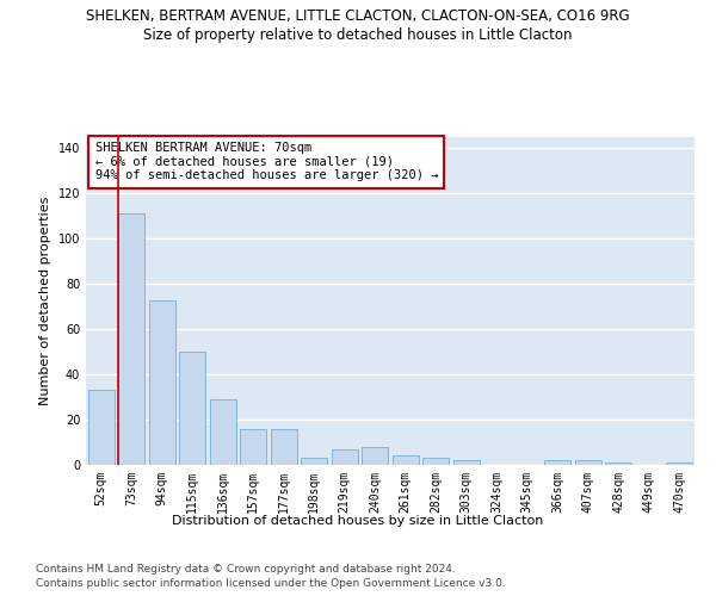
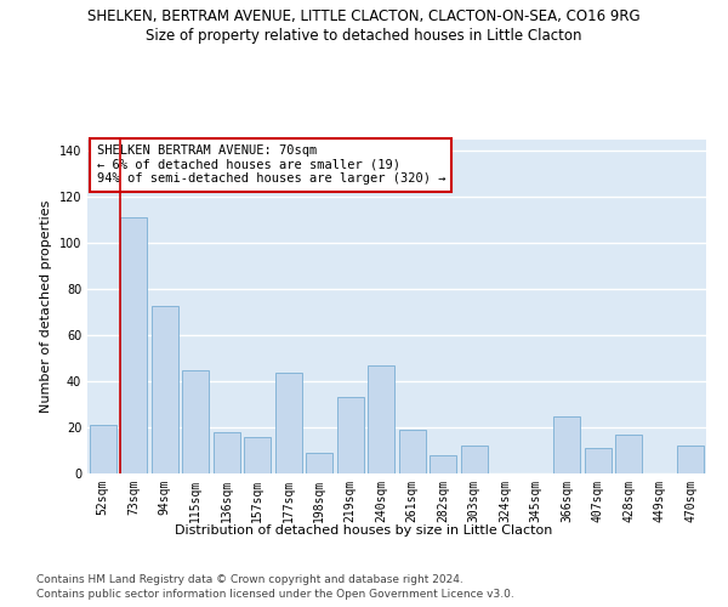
52sqm: 33 -> 21
115sqm: 50 -> 45
136sqm: 29 -> 18
177sqm: 16 -> 44
198sqm: 3 -> 9
219sqm: 7 -> 33
240sqm: 8 -> 47
261sqm: 4 -> 19
282sqm: 3 -> 8
303sqm: 2 -> 12
366sqm: 2 -> 25
407sqm: 2 -> 11
428sqm: 1 -> 17
470sqm: 1 -> 12
